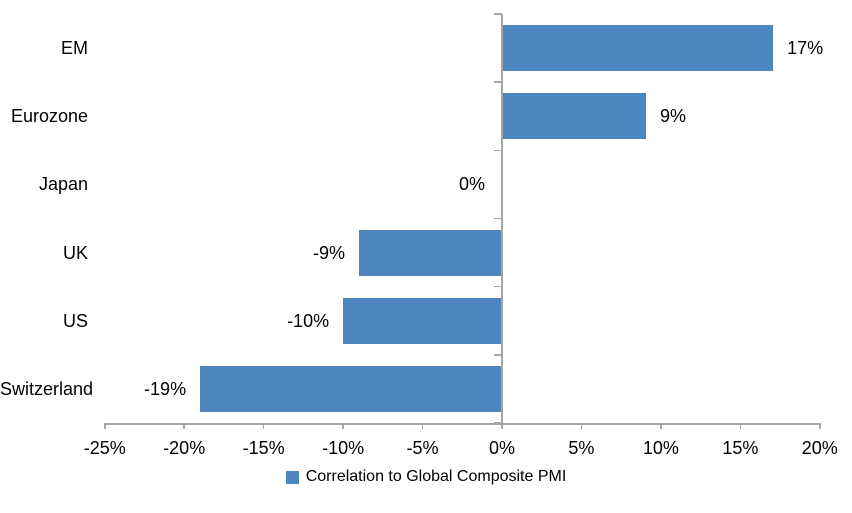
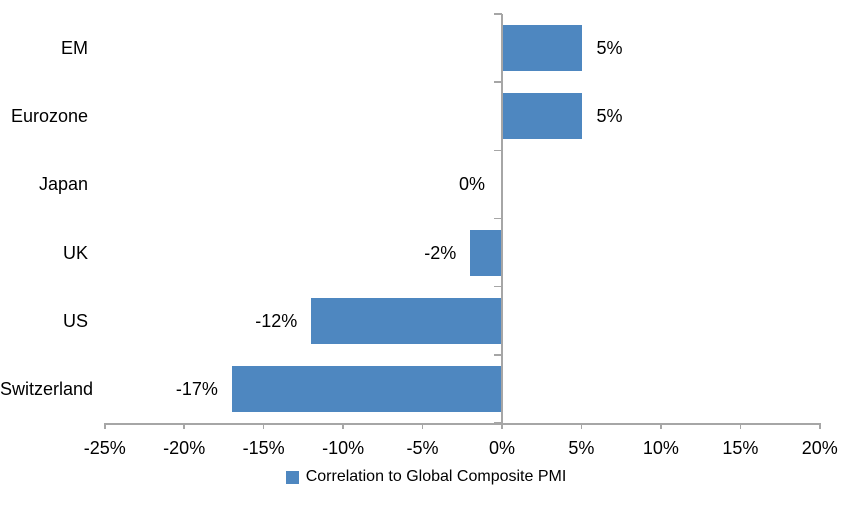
EM: 17% -> 5%
Eurozone: 9% -> 5%
UK: -9% -> -2%
US: -10% -> -12%
Switzerland: -19% -> -17%
